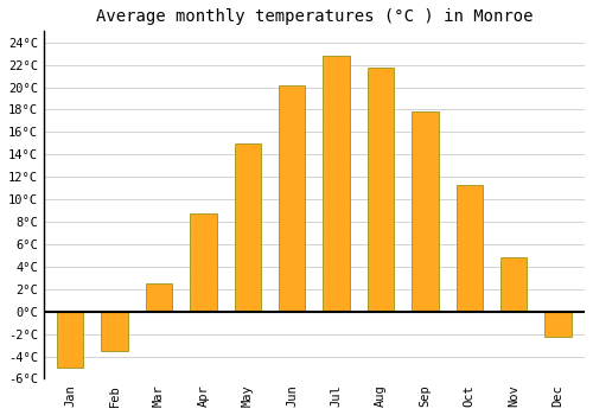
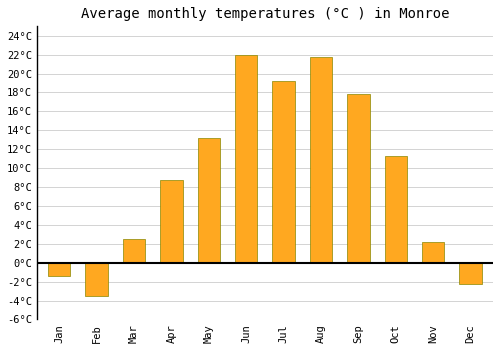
Jan: -5.0°C -> -1.4°C
May: 15.0°C -> 13.2°C
Jun: 20.2°C -> 22.0°C
Jul: 22.8°C -> 19.2°C
Nov: 4.8°C -> 2.2°C
